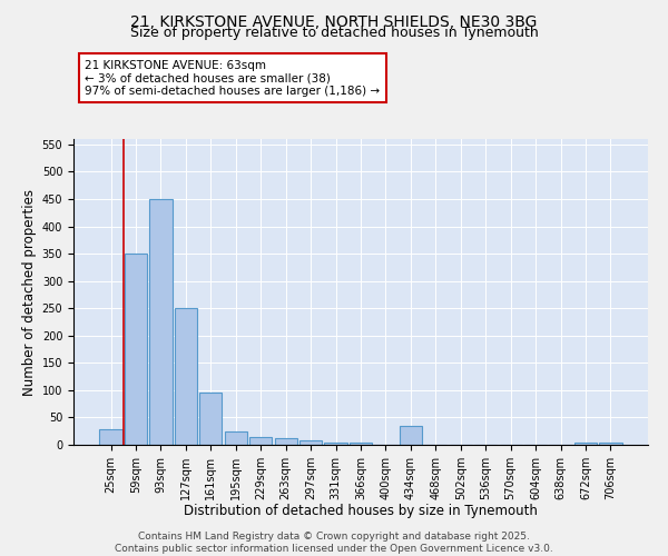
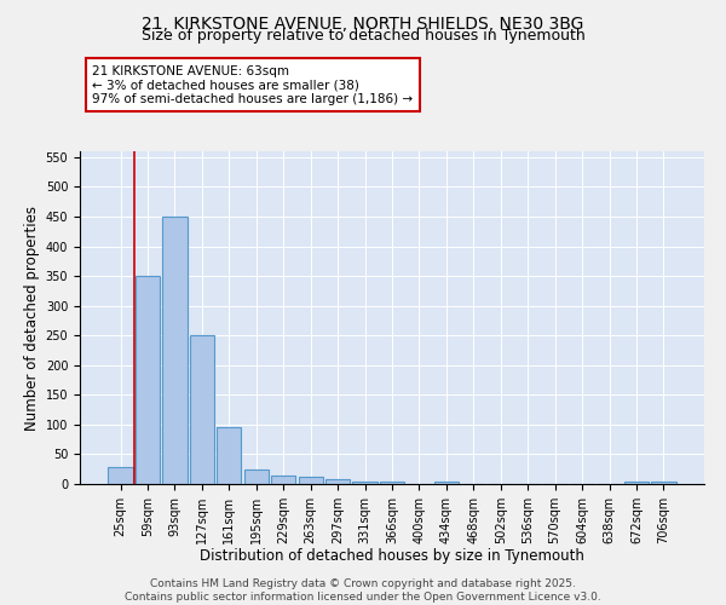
434sqm: 35 -> 4
